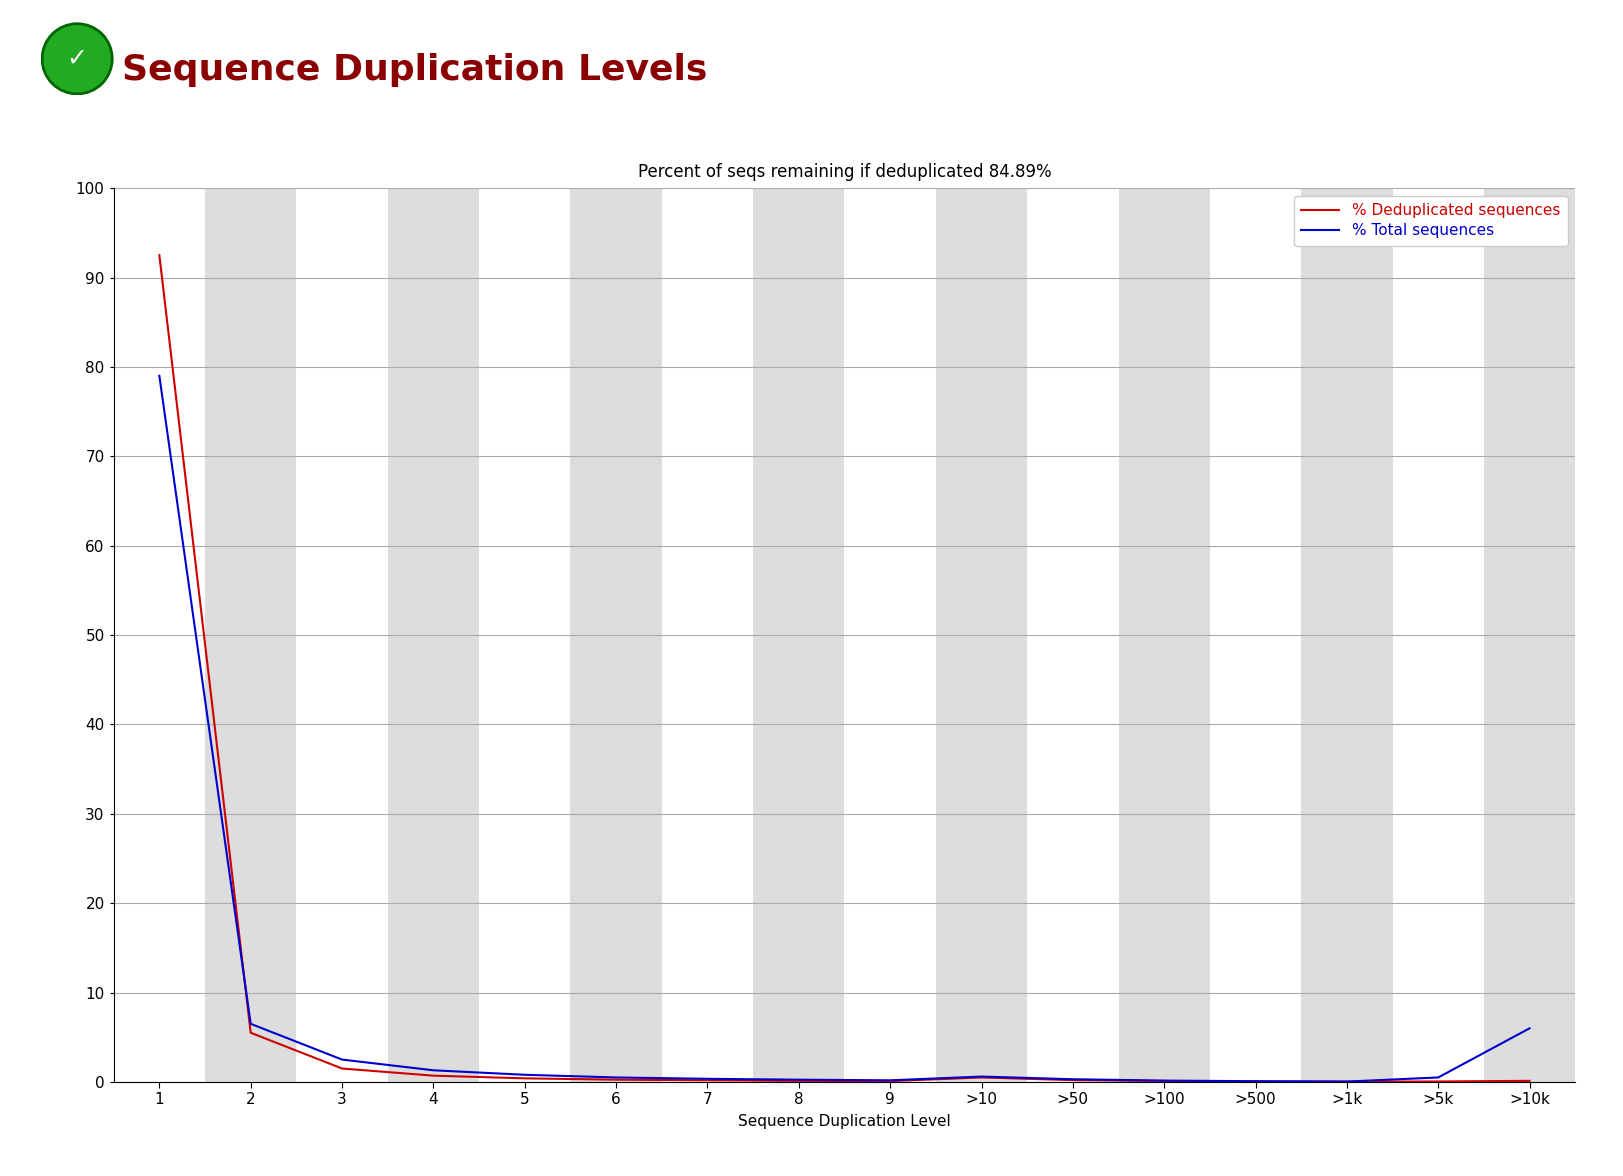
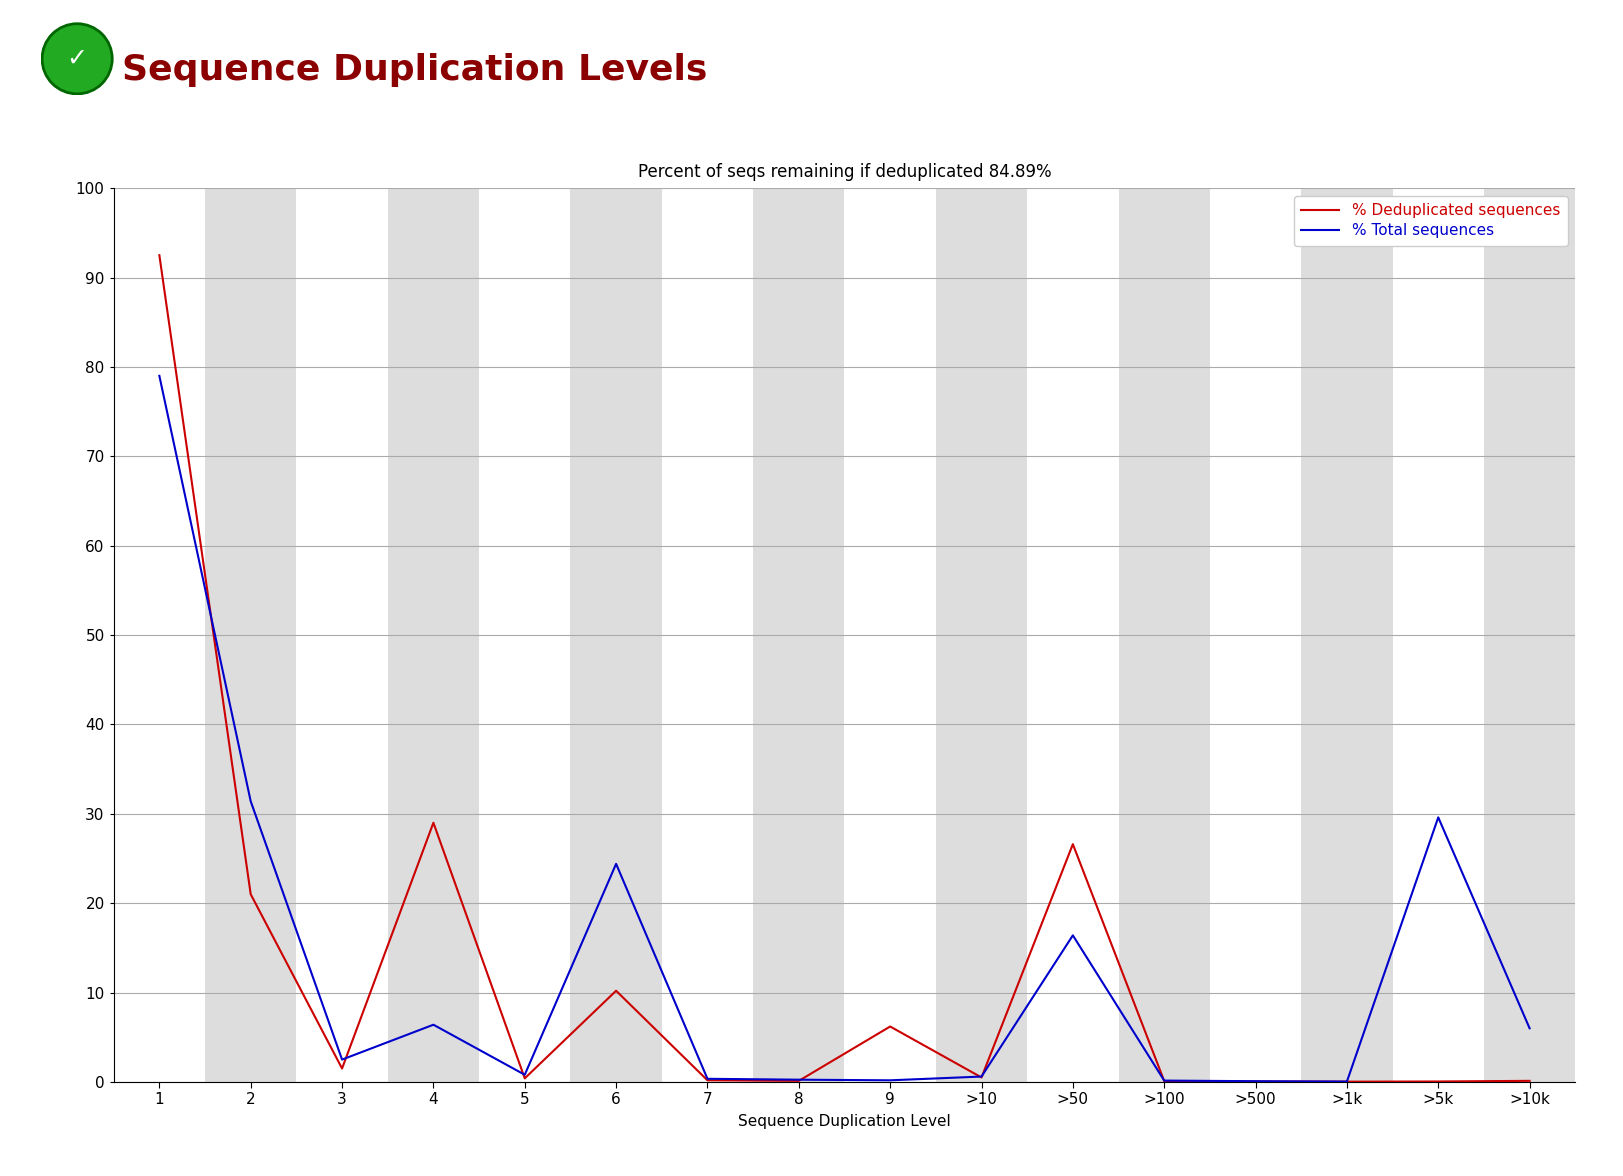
% Deduplicated sequences/2: 5.5 -> 21.0
% Total sequences/2: 6.5 -> 31.4
% Deduplicated sequences/4: 0.7 -> 29.0
% Total sequences/4: 1.3 -> 6.4
% Deduplicated sequences/6: 0.2 -> 10.2
% Total sequences/6: 0.5 -> 24.4
% Deduplicated sequences/9: 0.1 -> 6.2
% Deduplicated sequences/>50: 0.2 -> 26.6
% Total sequences/>50: 0.3 -> 16.4
% Total sequences/>5k: 0.5 -> 29.6
